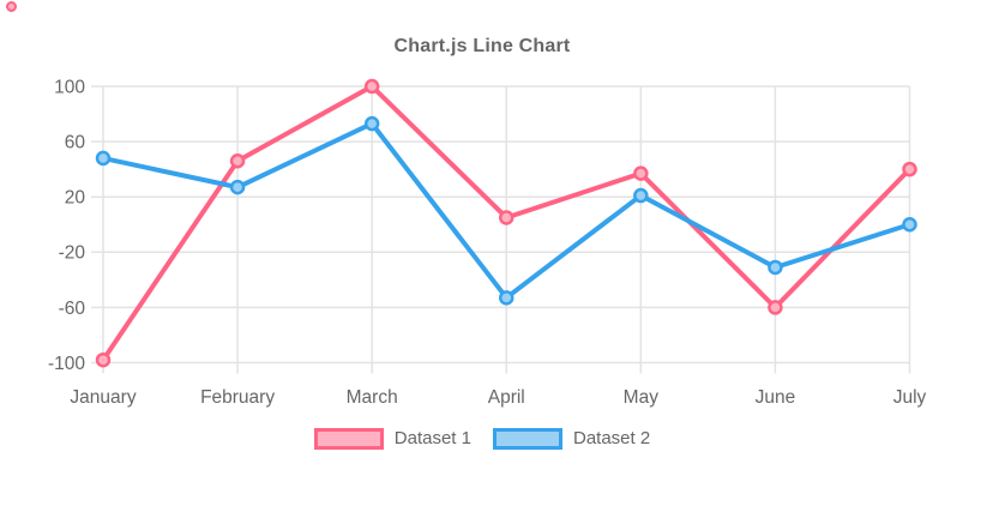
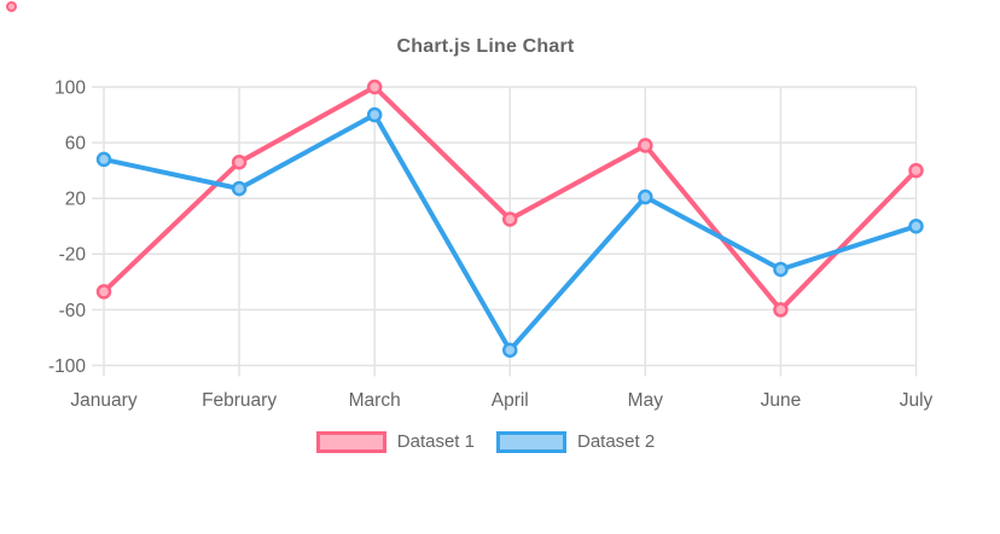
Dataset 1/January: -98 -> -47
Dataset 2/March: 73 -> 80
Dataset 2/April: -53 -> -89
Dataset 1/May: 37 -> 58
